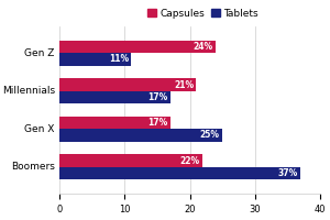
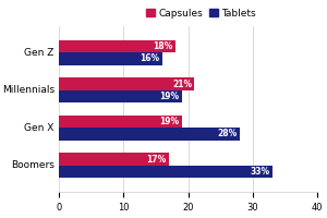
Capsules/Gen Z: 24% -> 18%
Tablets/Gen Z: 11% -> 16%
Tablets/Millennials: 17% -> 19%
Capsules/Gen X: 17% -> 19%
Tablets/Gen X: 25% -> 28%
Capsules/Boomers: 22% -> 17%
Tablets/Boomers: 37% -> 33%
